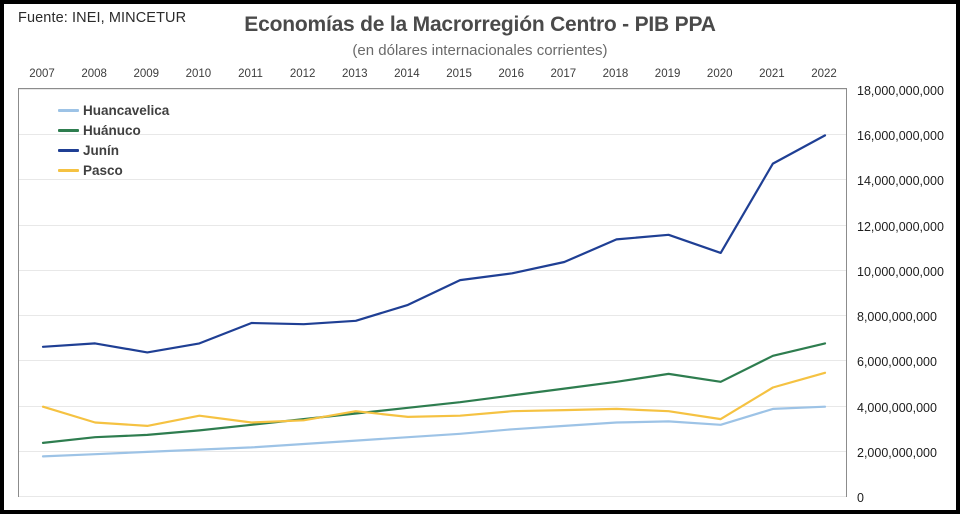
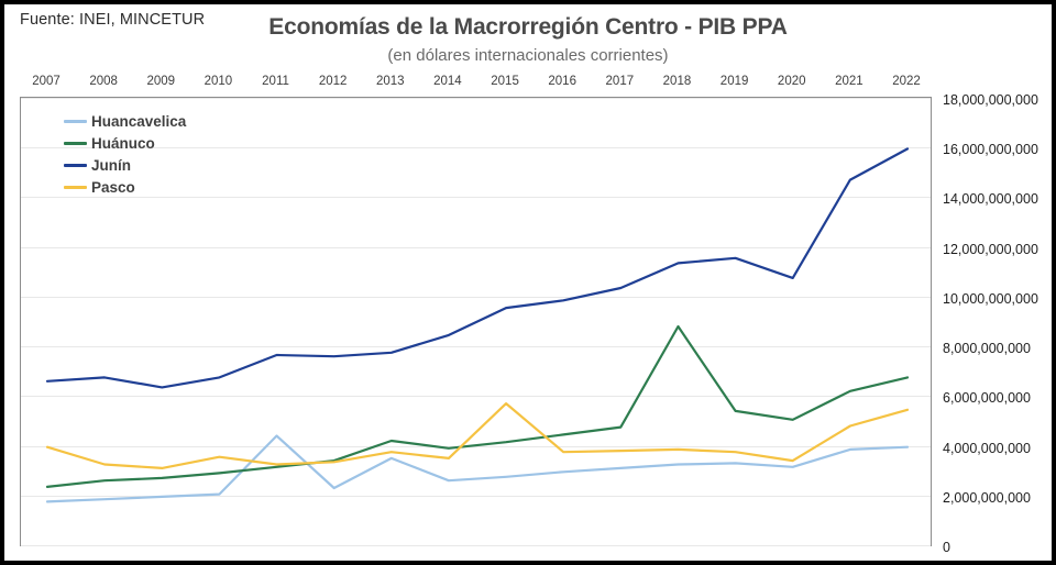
Huancavelica/2011: 2200000000 -> 4400000000
Huancavelica/2013: 2400000000 -> 3500000000
Huánuco/2013: 3600000000 -> 4200000000
Pasco/2015: 3600000000 -> 5700000000
Huánuco/2018: 5000000000 -> 8800000000
